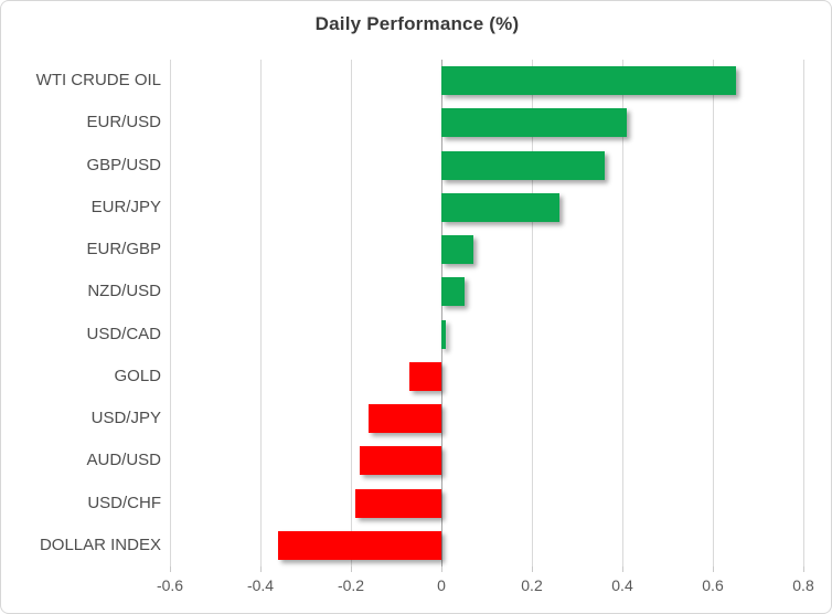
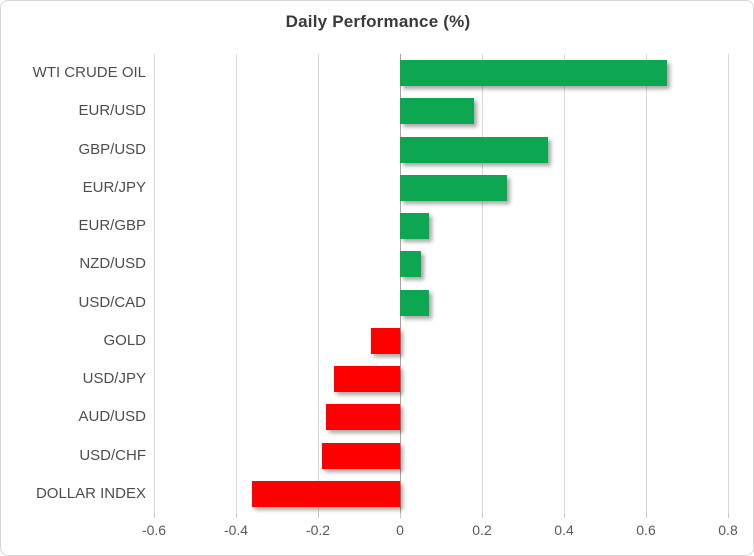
EUR/USD: 0.41 -> 0.18
USD/CAD: 0.01 -> 0.07
